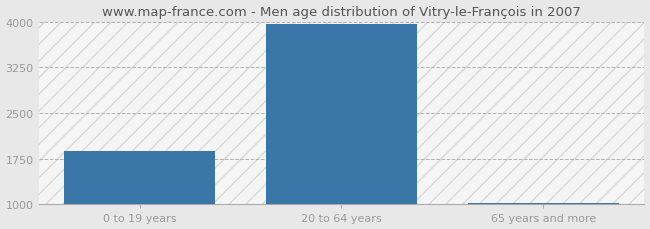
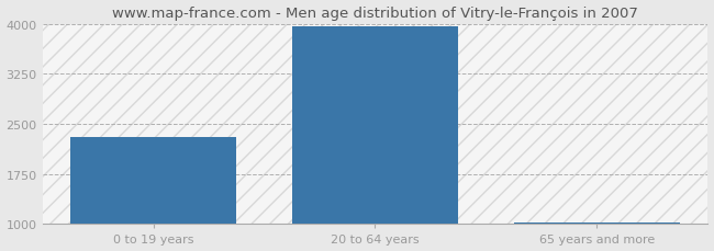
0 to 19 years: 1870 -> 2300
